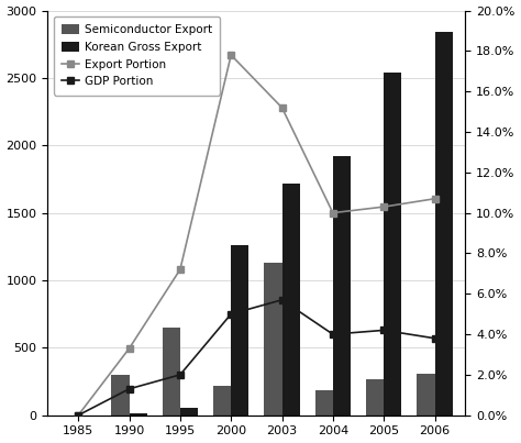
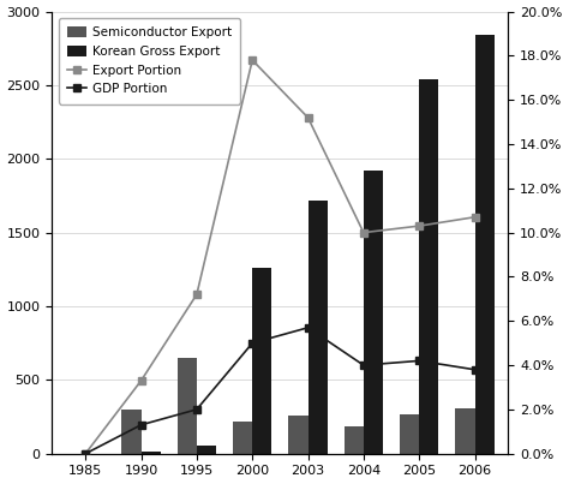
Semiconductor Export/2003: 1130 -> 260
